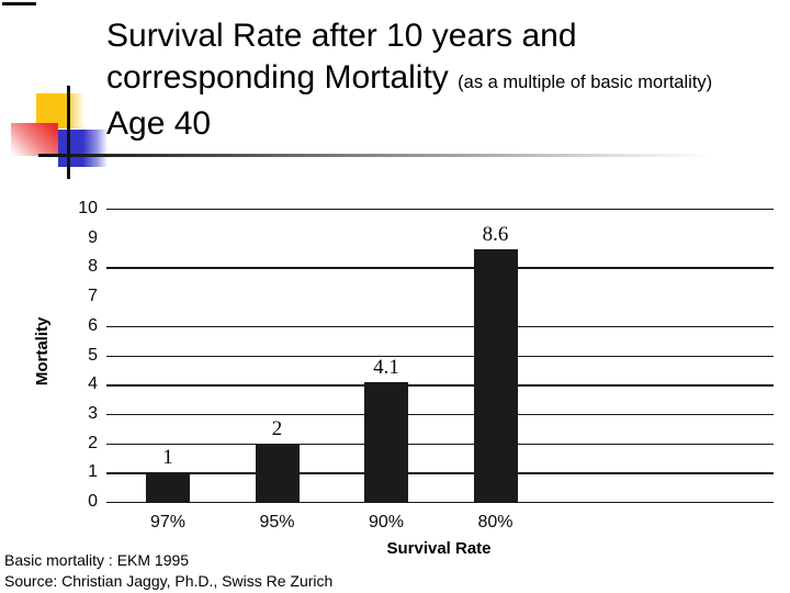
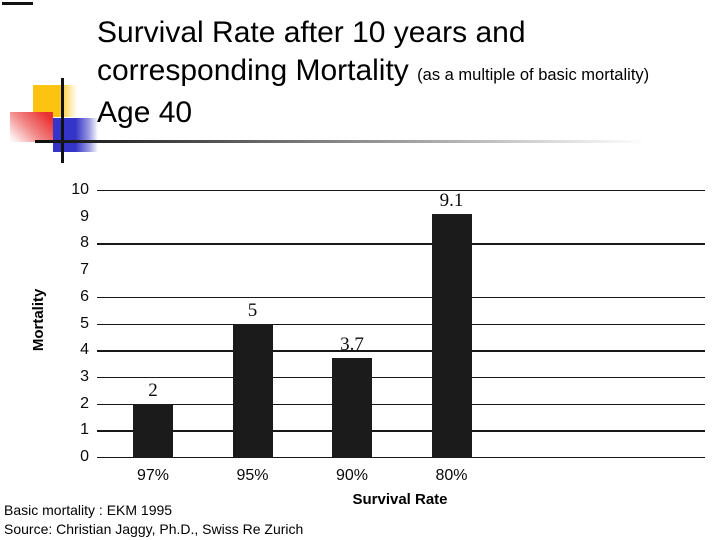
97%: 1 -> 2
95%: 2 -> 5
90%: 4.1 -> 3.7
80%: 8.6 -> 9.1
